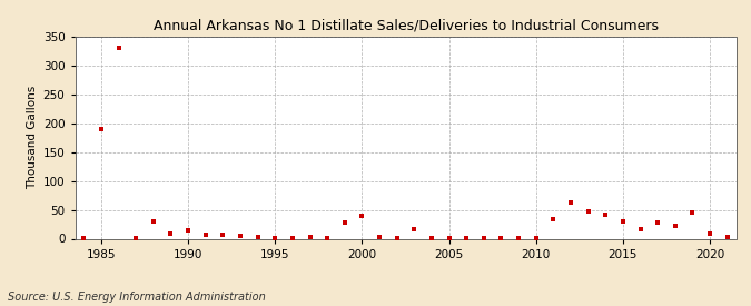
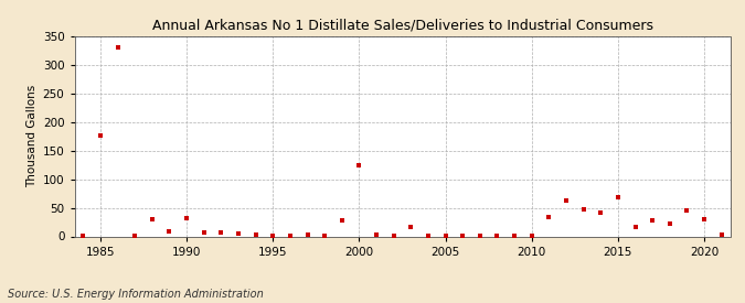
1985: 190 -> 176
1990: 15 -> 32
2000: 40 -> 124
2015: 29 -> 68
2020: 8 -> 30
